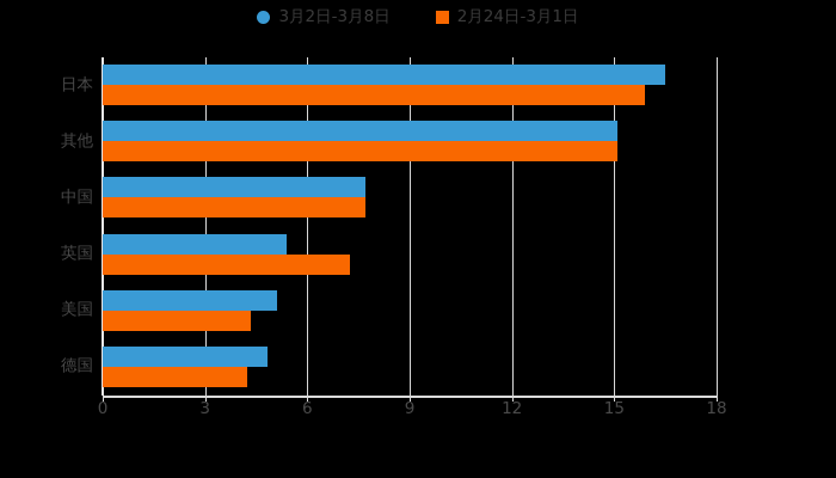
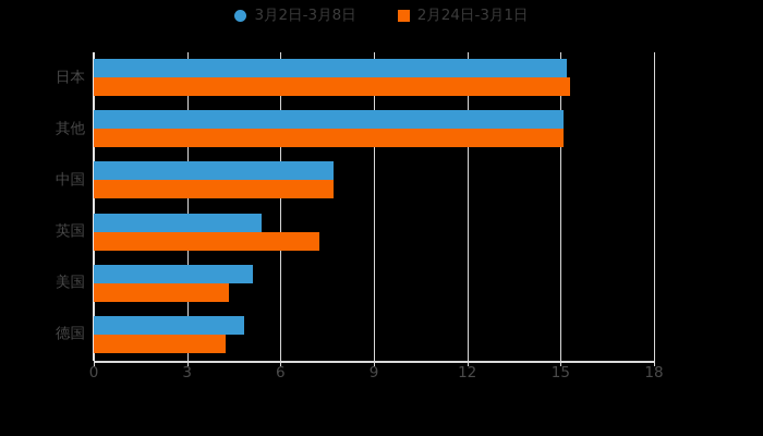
3月2日-3月8日/日本: 16.5 -> 15.2
2月24日-3月1日/日本: 15.9 -> 15.3
